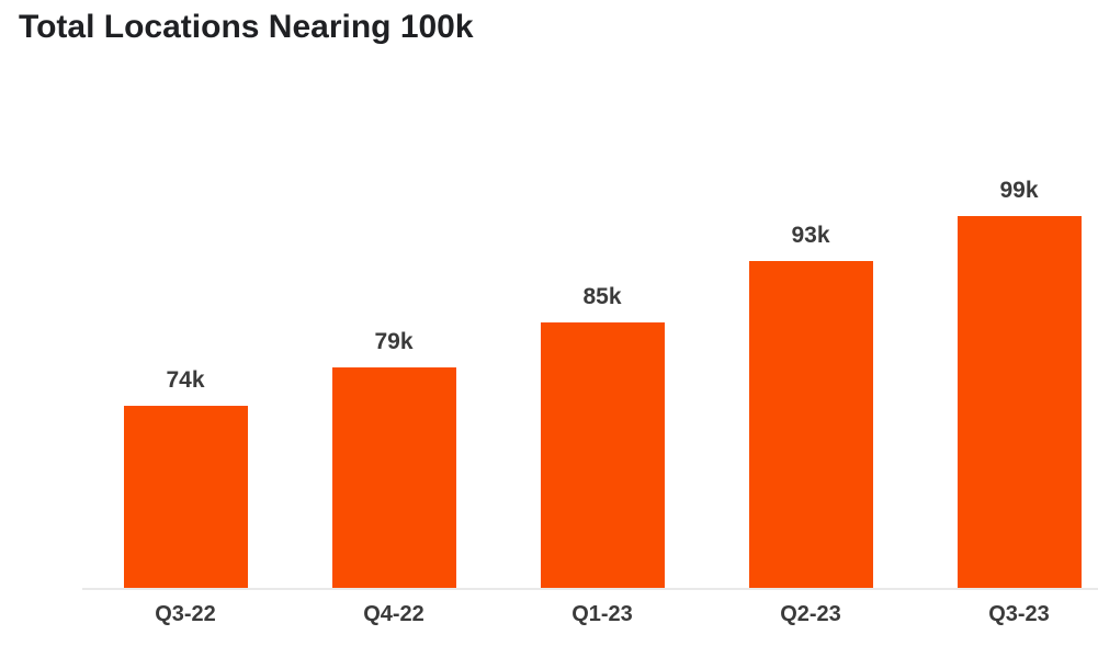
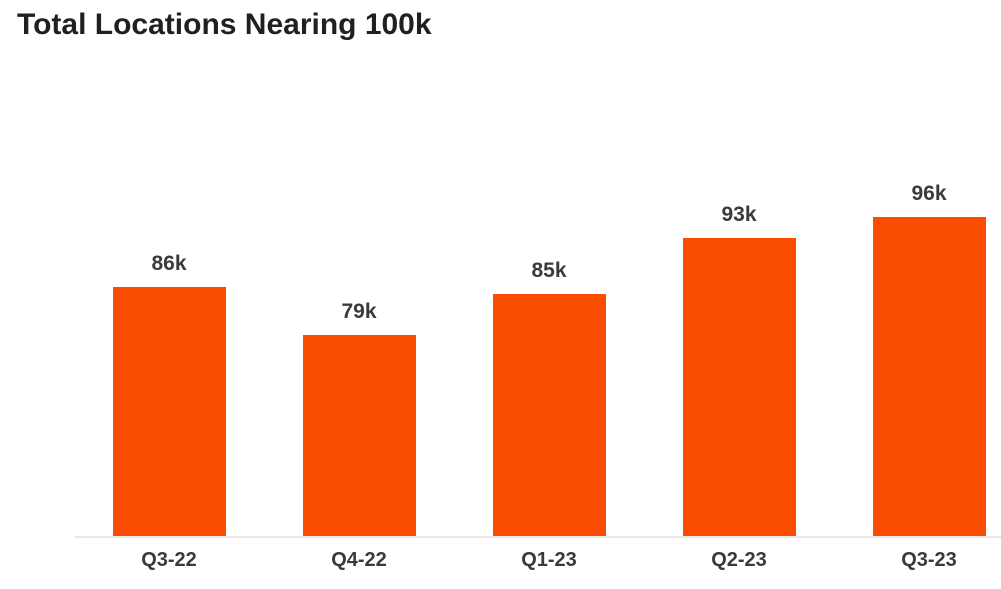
Q3-22: 74k -> 86k
Q3-23: 99k -> 96k
